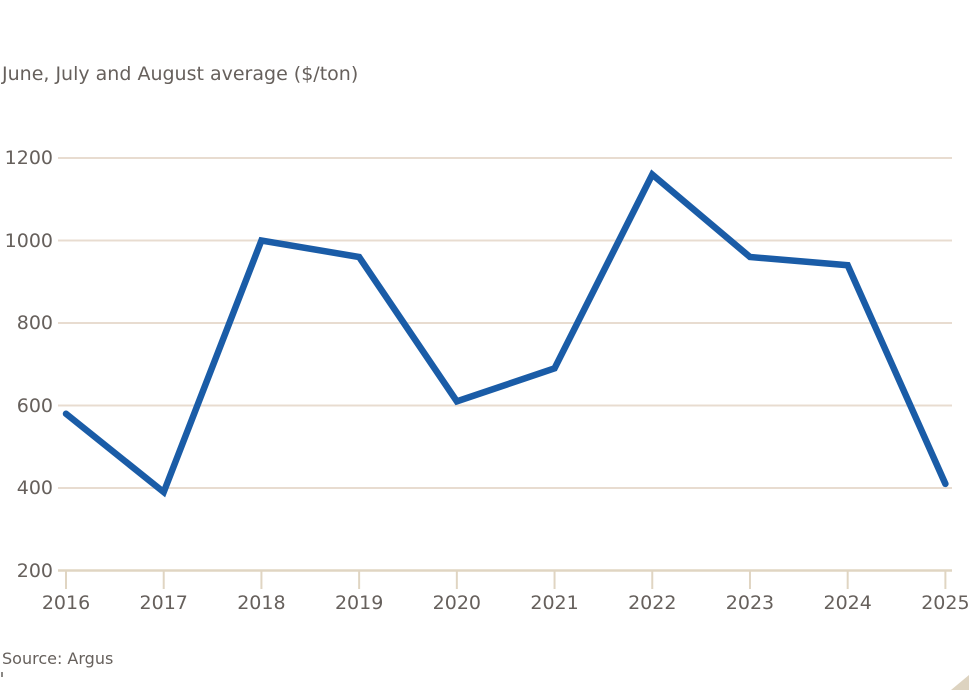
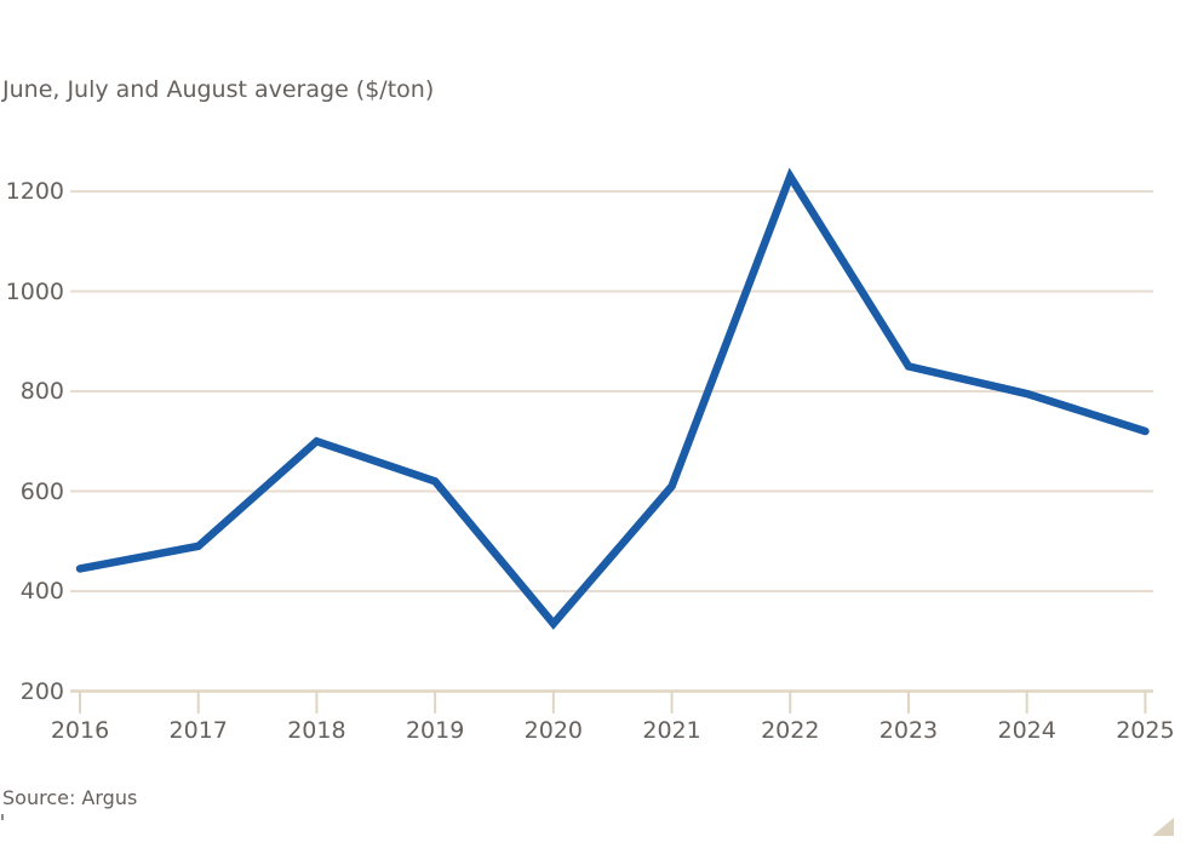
2016: 580 -> 440
2017: 390 -> 490
2018: 1000 -> 700
2019: 960 -> 620
2020: 610 -> 340
2021: 690 -> 610
2022: 1160 -> 1230
2023: 960 -> 850
2024: 940 -> 800
2025: 410 -> 720
